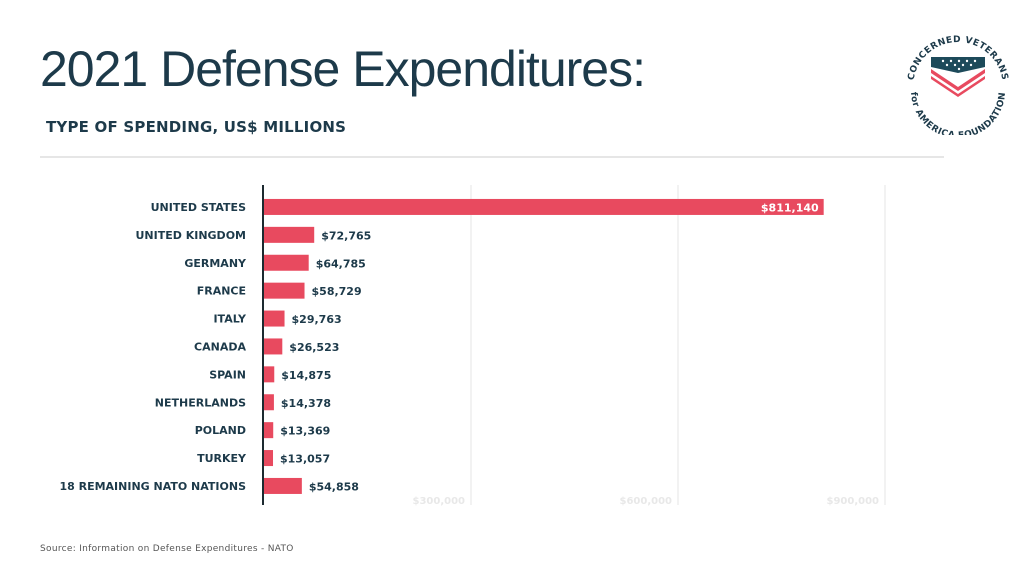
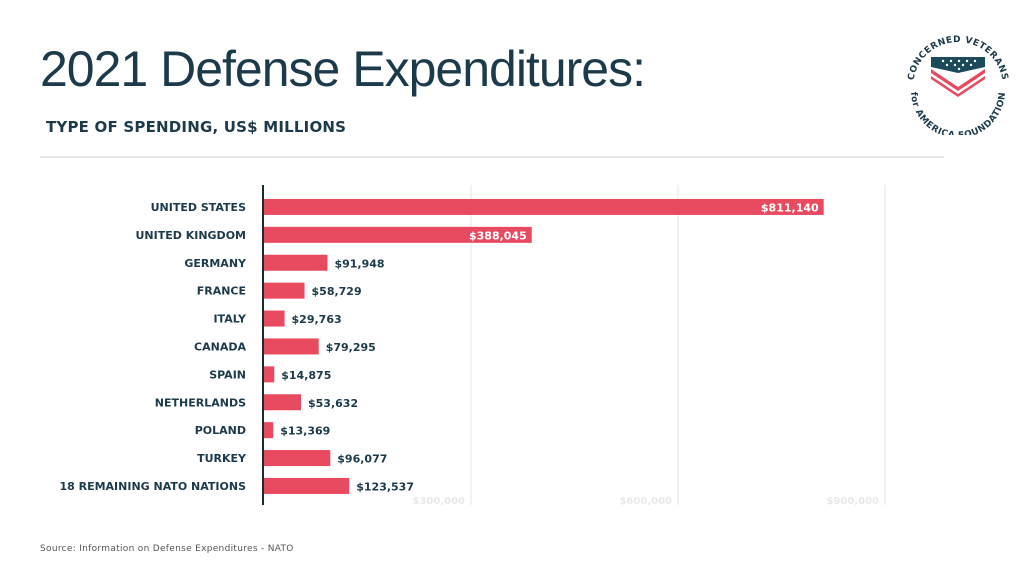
UNITED KINGDOM: $72,765 -> $388,045
GERMANY: $64,785 -> $91,948
CANADA: $26,523 -> $79,295
NETHERLANDS: $14,378 -> $53,632
TURKEY: $13,057 -> $96,077
18 REMAINING NATO NATIONS: $54,858 -> $123,537
